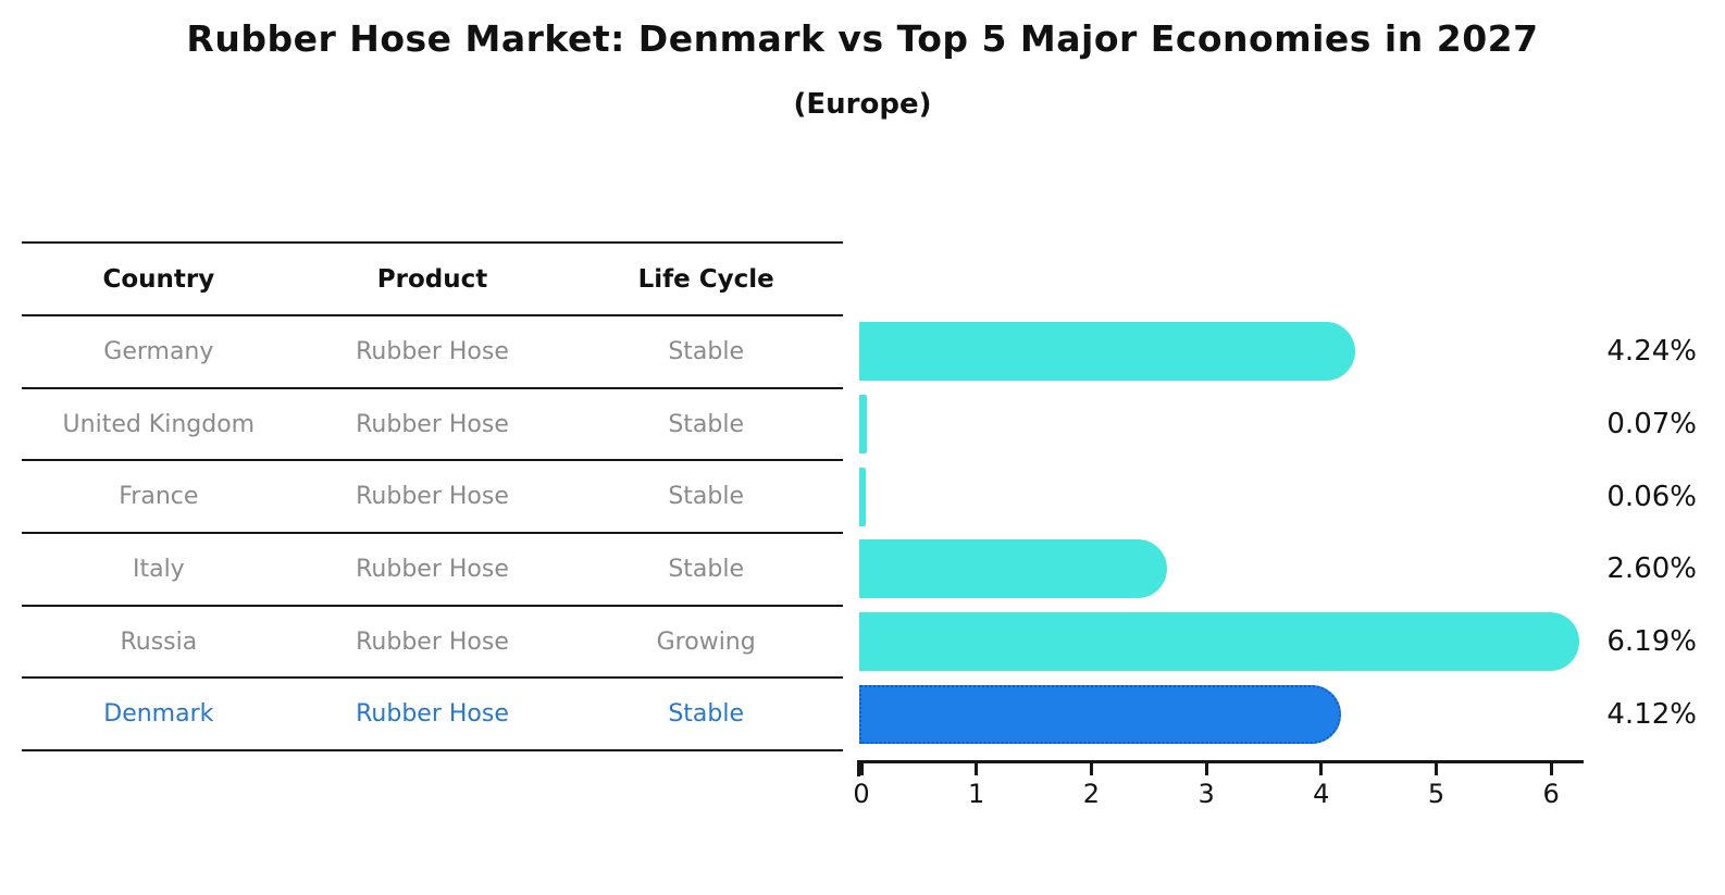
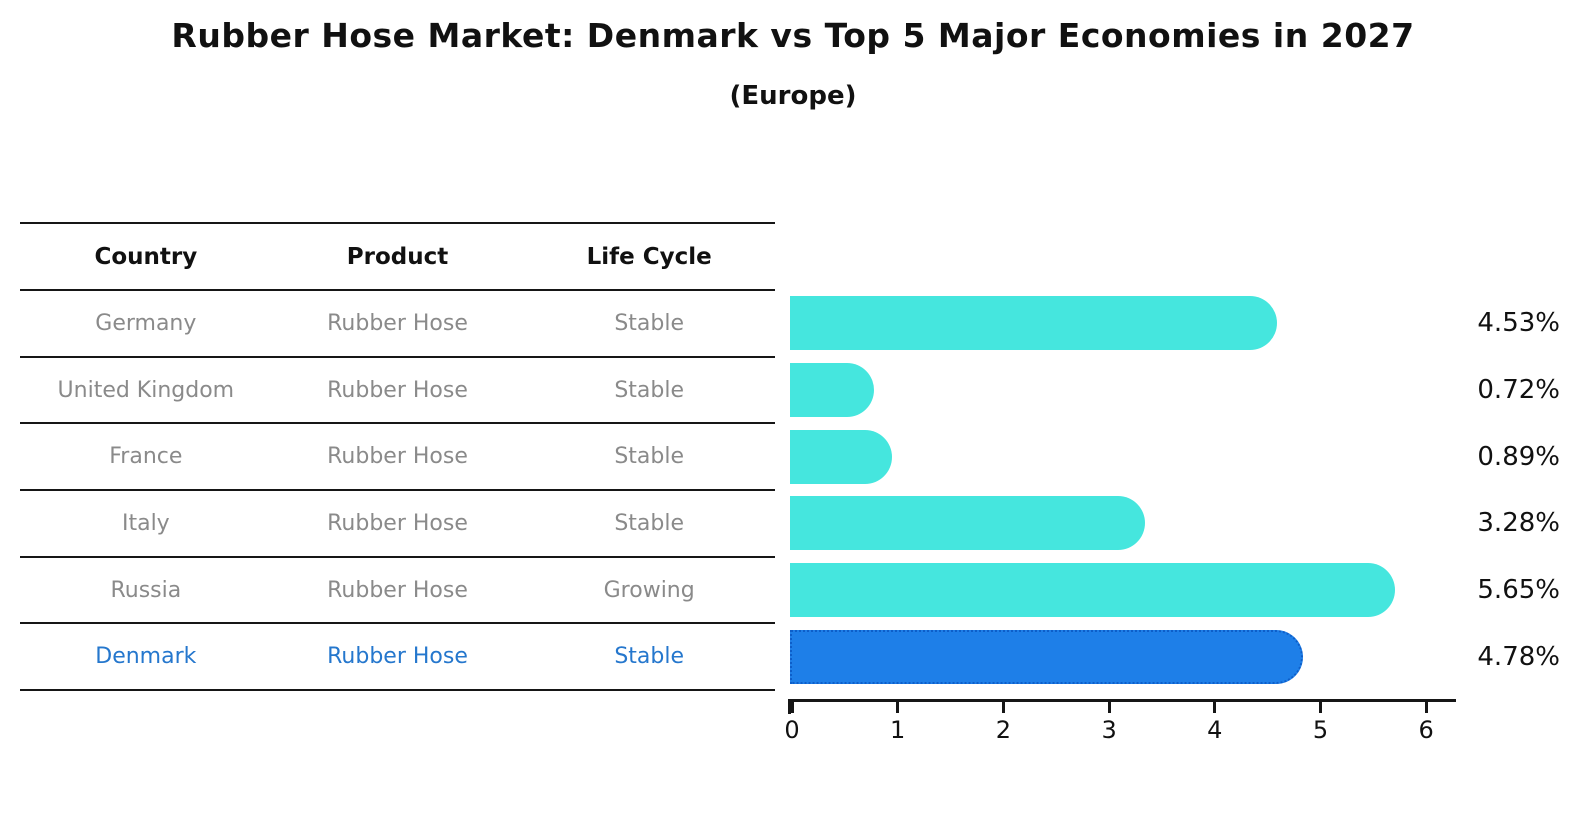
Germany: 4.24% -> 4.53%
United Kingdom: 0.07% -> 0.72%
France: 0.06% -> 0.89%
Italy: 2.60% -> 3.28%
Russia: 6.19% -> 5.65%
Denmark: 4.12% -> 4.78%
